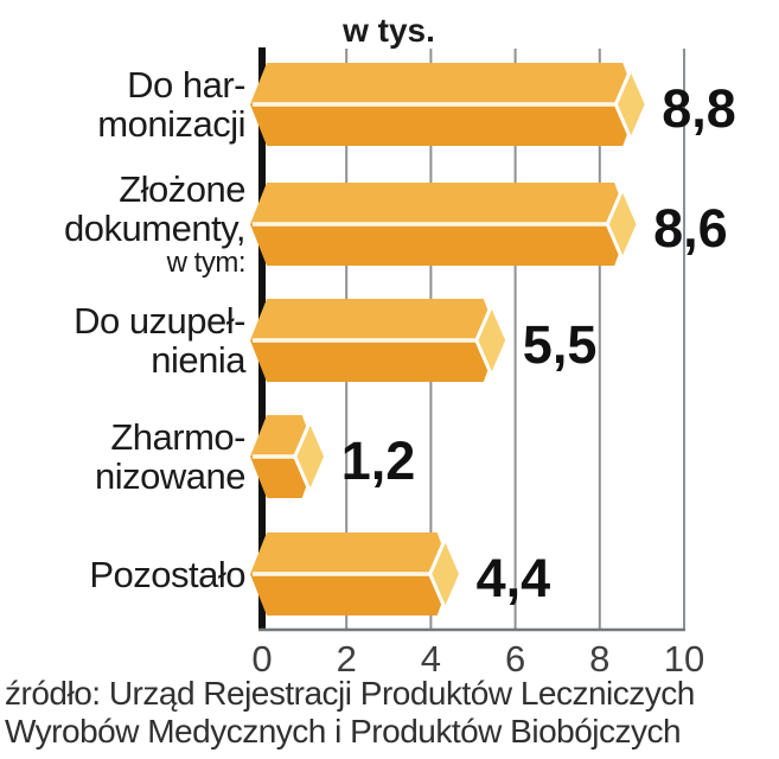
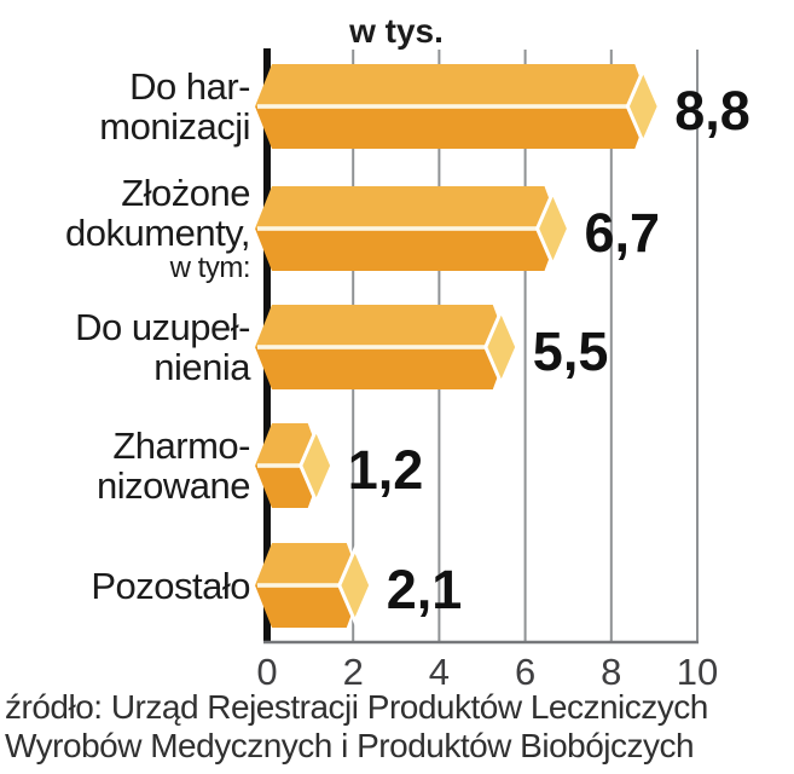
Złożone dokumenty, w tym:: 8,6 -> 6,7
Pozostało: 4,4 -> 2,1
